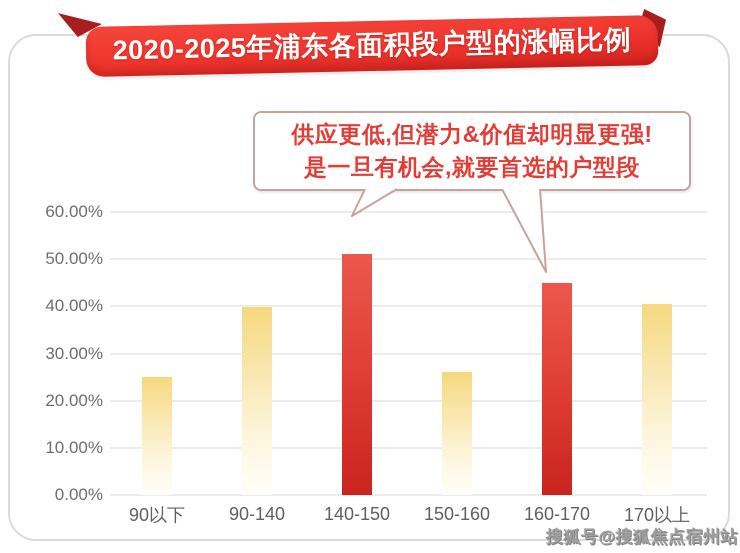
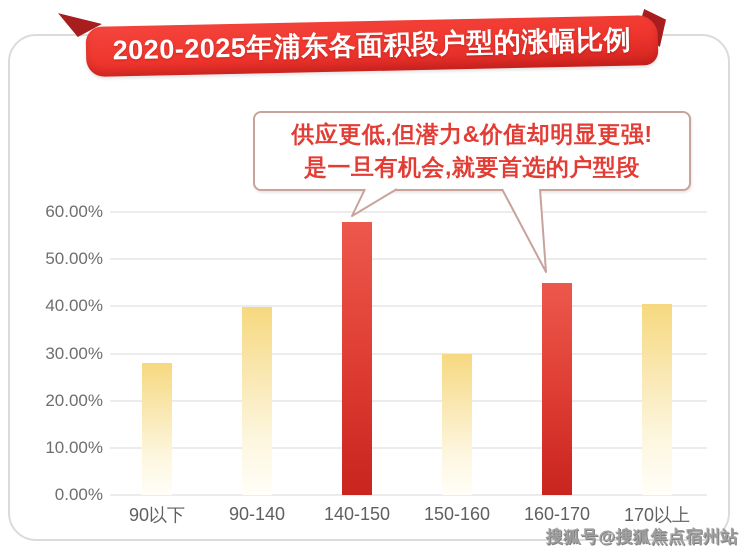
90以下: 25% -> 28%
140-150: 51% -> 58%
150-160: 26% -> 30%
